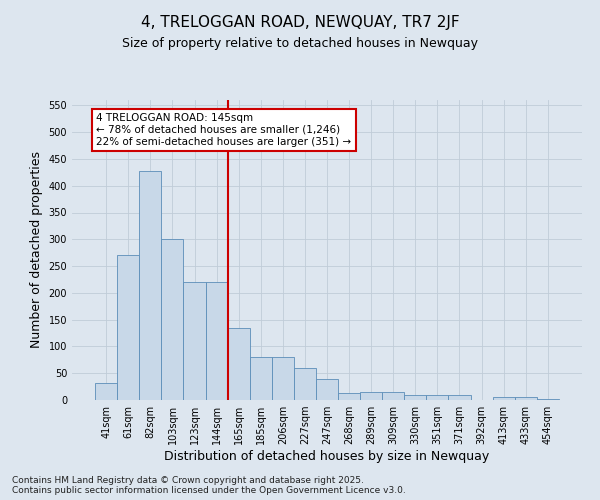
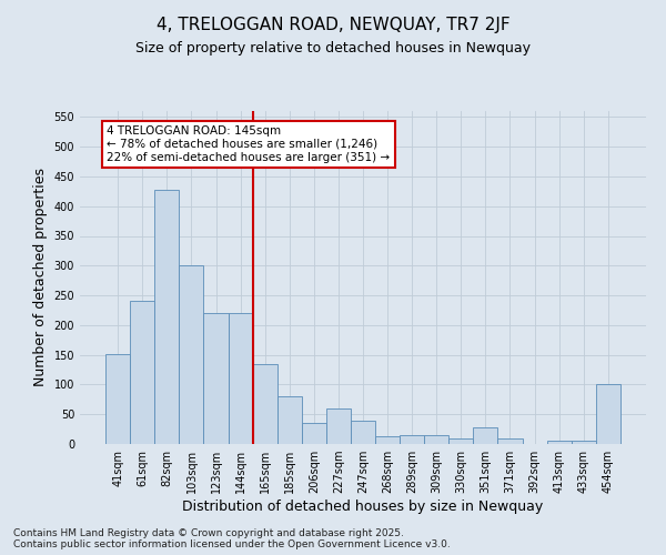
41sqm: 32 -> 152
61sqm: 270 -> 240
206sqm: 80 -> 36
351sqm: 9 -> 28
454sqm: 2 -> 100
